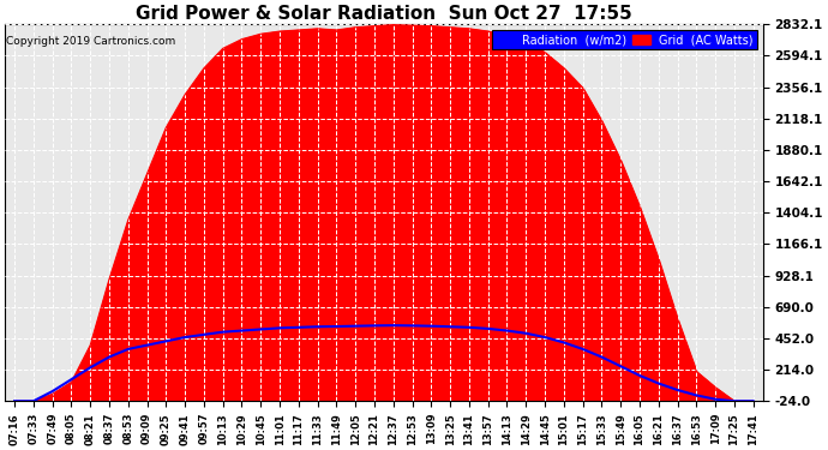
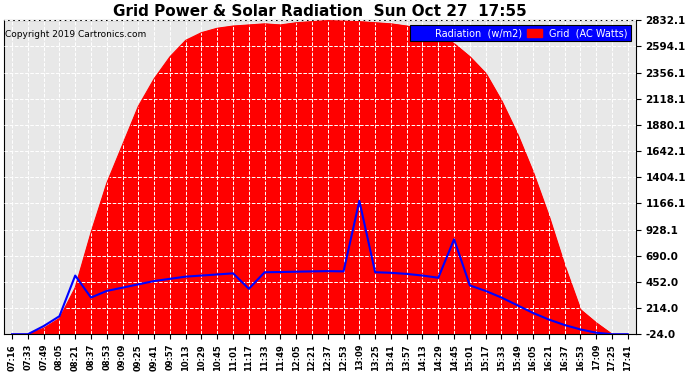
Radiation (w/m2)/08:21: 230 -> 510
Radiation (w/m2)/11:17: 540 -> 390
Radiation (w/m2)/13:09: 540 -> 1190
Radiation (w/m2)/14:45: 460 -> 840
